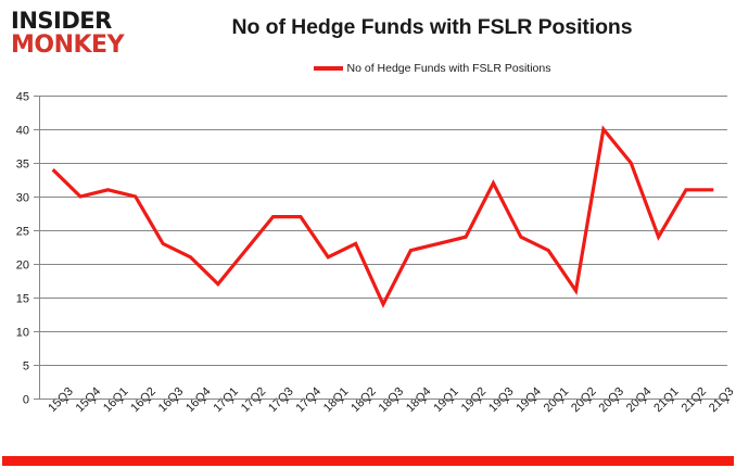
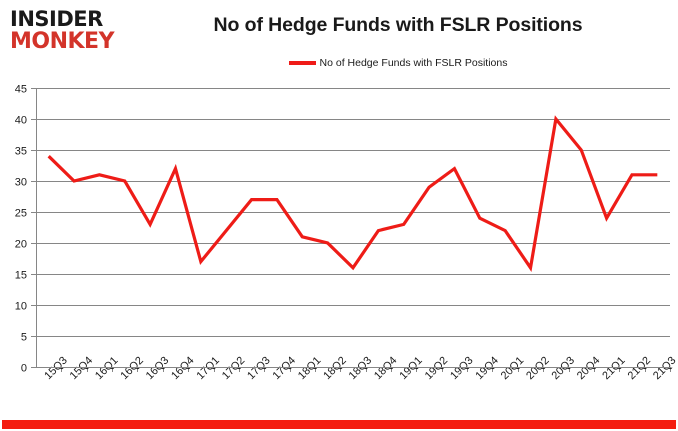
16Q4: 21 -> 32
18Q2: 23 -> 20
18Q3: 14 -> 16
19Q2: 24 -> 29
